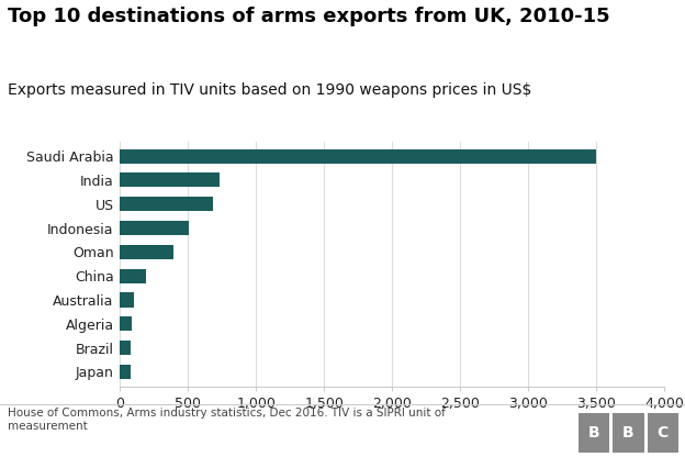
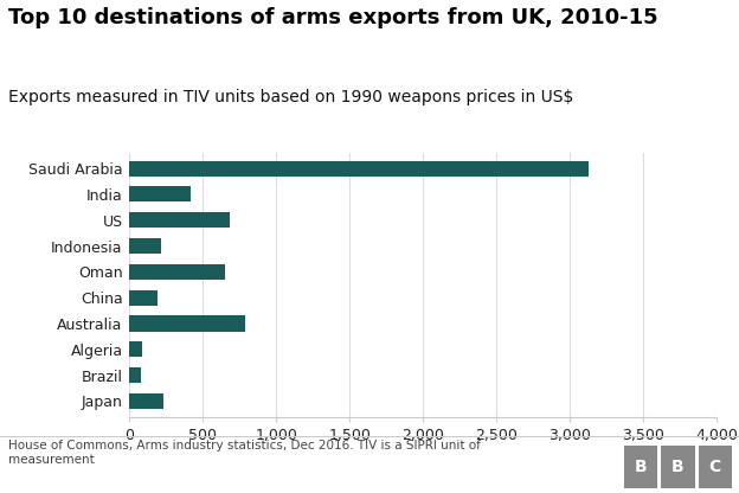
Saudi Arabia: 3,500 -> 3,130
India: 730 -> 420
Indonesia: 510 -> 220
Oman: 390 -> 650
Australia: 100 -> 790
Japan: 80 -> 230
